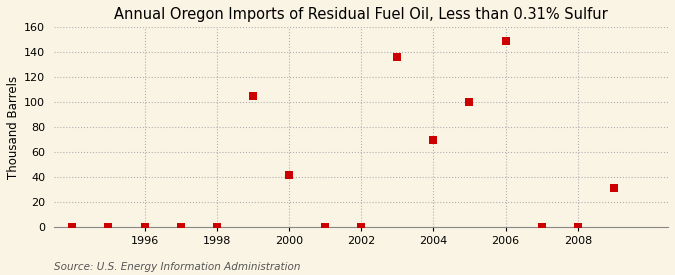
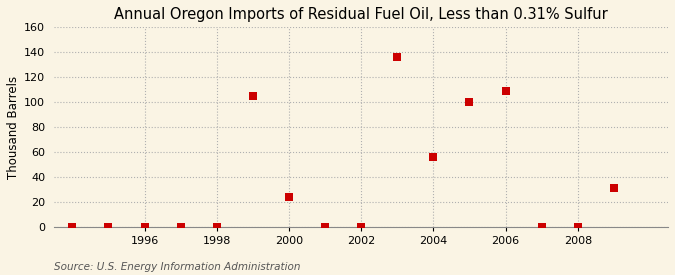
2000: 42 -> 24
2004: 70 -> 56
2006: 149 -> 109
